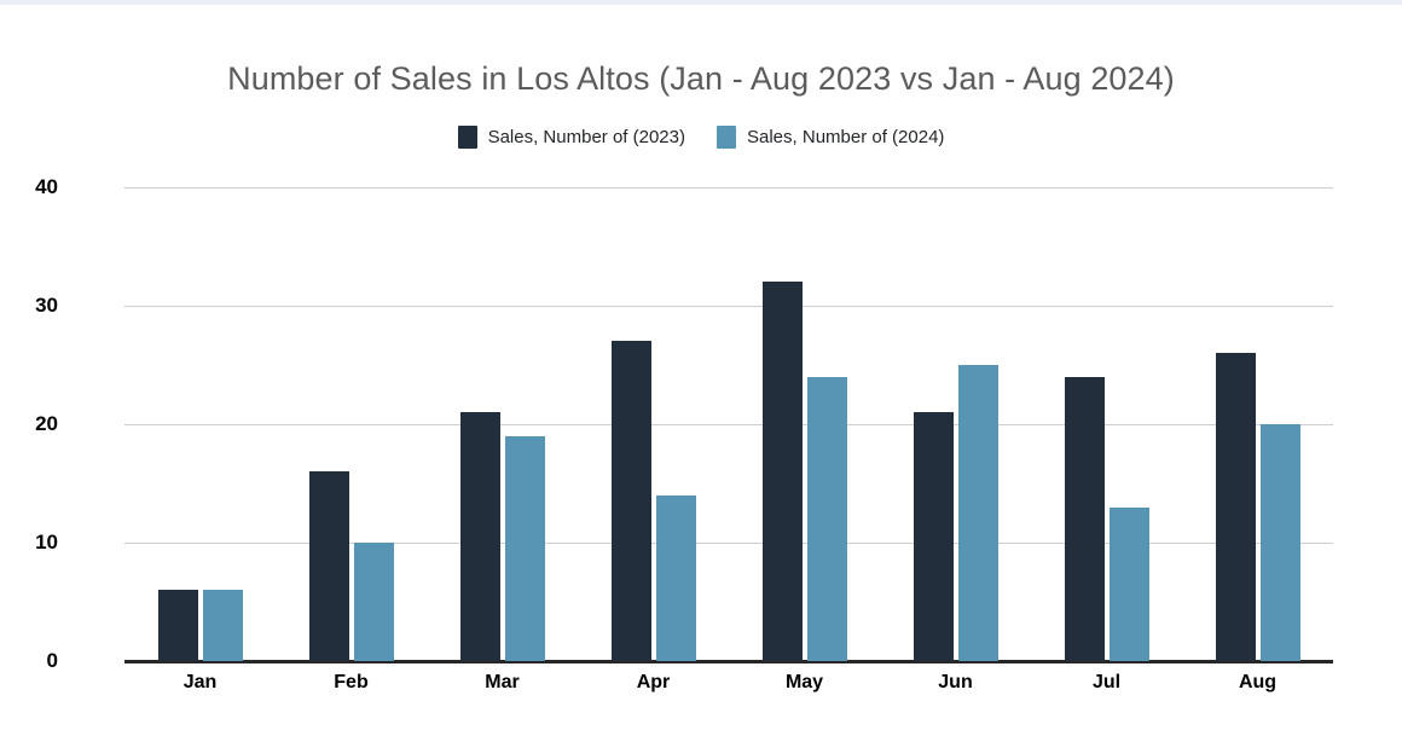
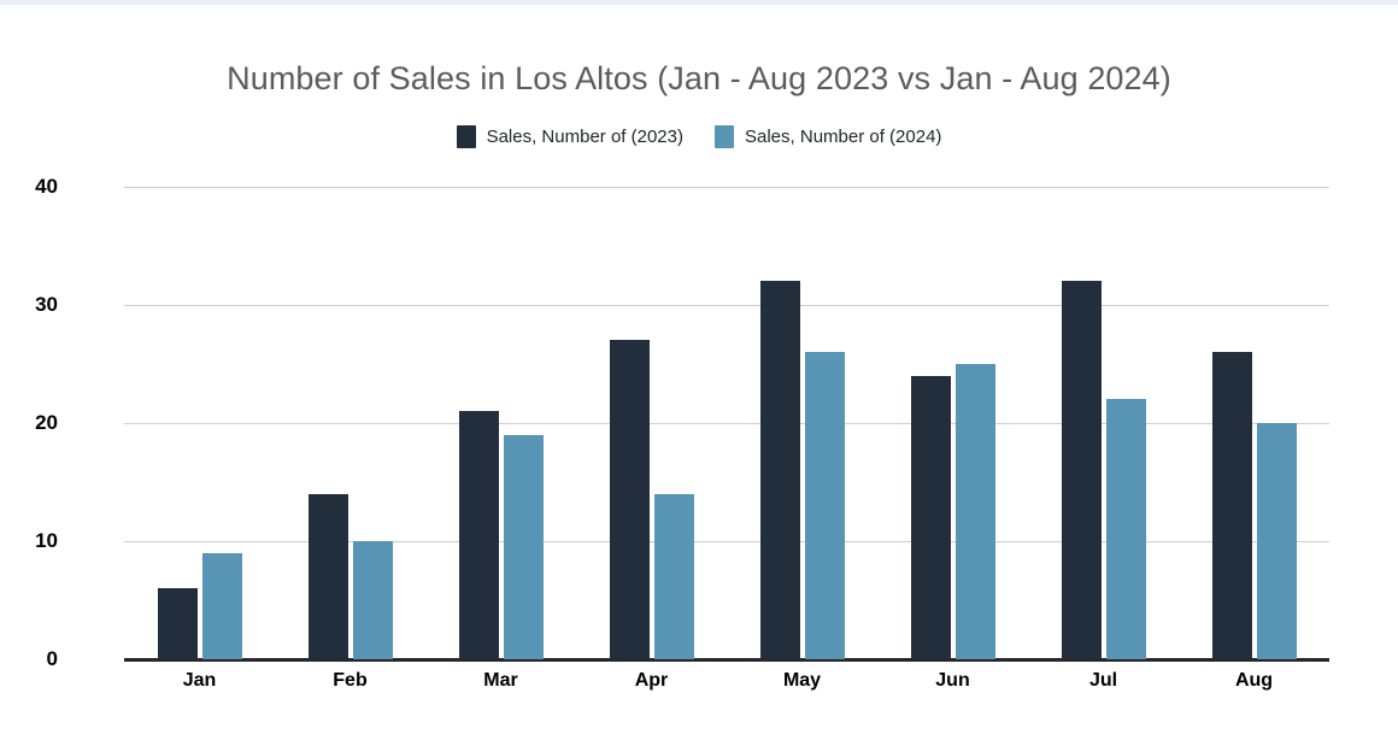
Sales, Number of (2024)/Jan: 6 -> 9
Sales, Number of (2023)/Feb: 16 -> 14
Sales, Number of (2024)/May: 24 -> 26
Sales, Number of (2023)/Jun: 21 -> 24
Sales, Number of (2023)/Jul: 24 -> 32
Sales, Number of (2024)/Jul: 13 -> 22
